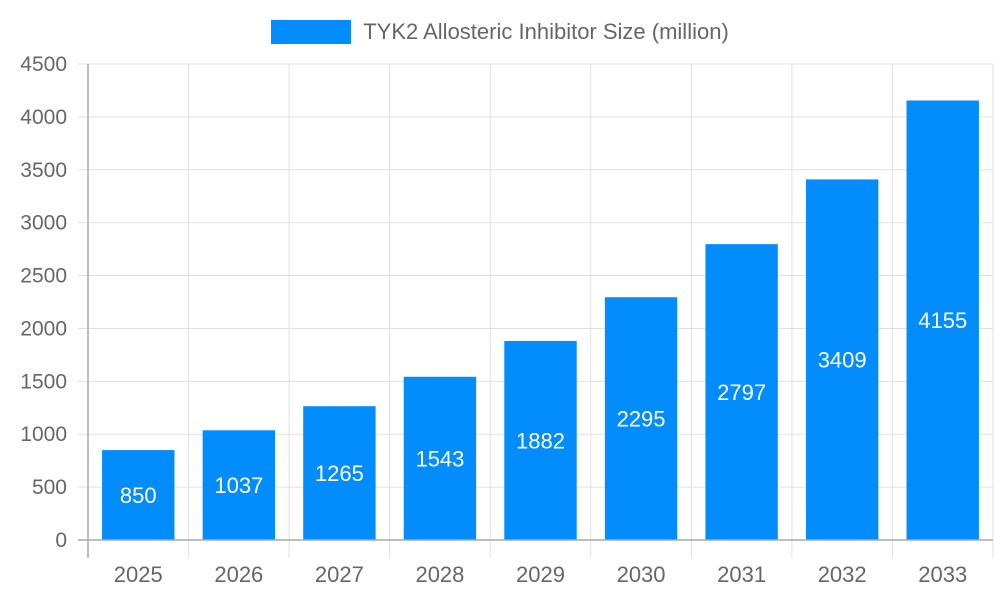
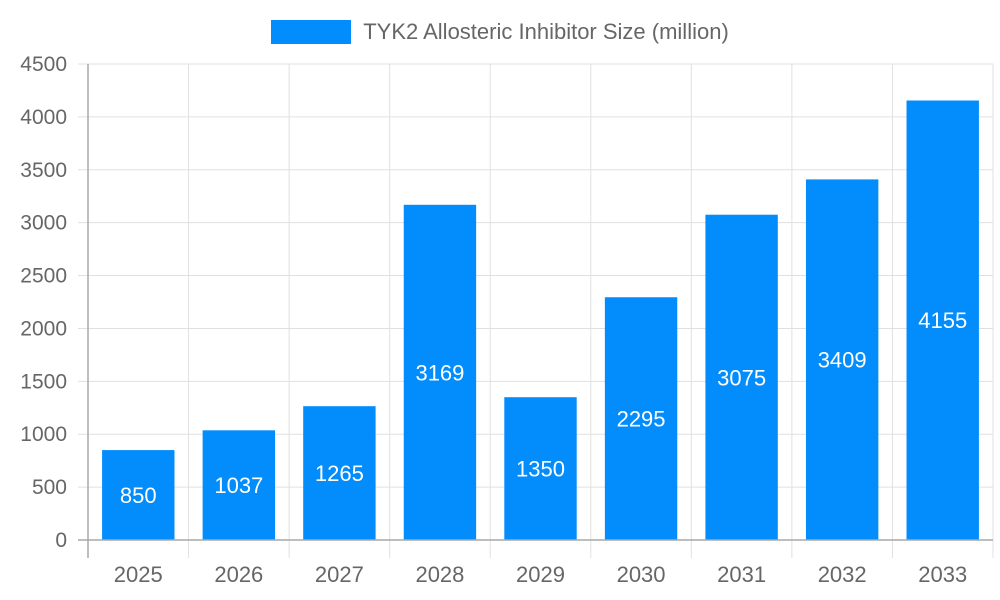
2028: 1543 -> 3169
2029: 1882 -> 1350
2031: 2797 -> 3075
